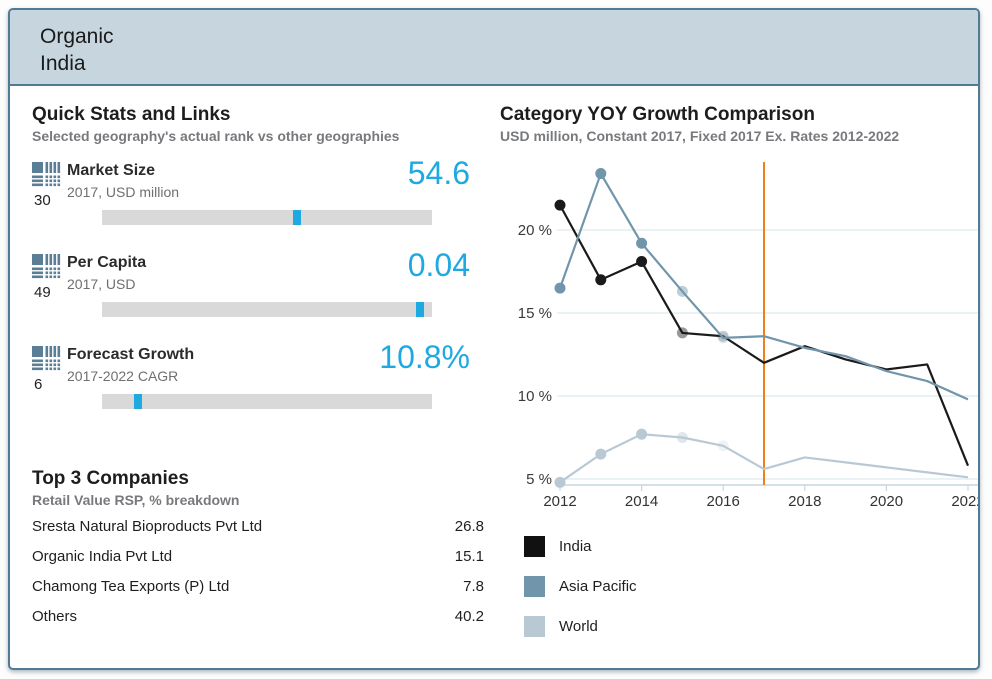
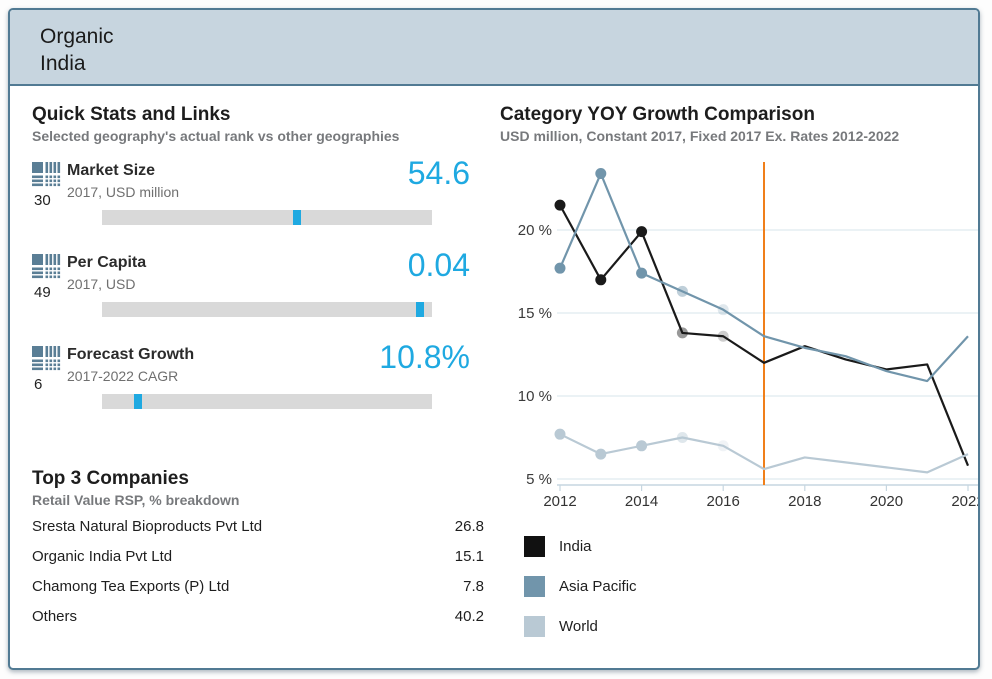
Asia Pacific/2012: 16.5% -> 17.7%
World/2012: 4.8% -> 7.7%
India/2014: 18.1% -> 19.9%
Asia Pacific/2014: 19.2% -> 17.4%
World/2014: 7.7% -> 7.0%
Asia Pacific/2016: 13.5% -> 15.2%
Asia Pacific/2022: 9.8% -> 13.6%
World/2022: 5.1% -> 6.5%
